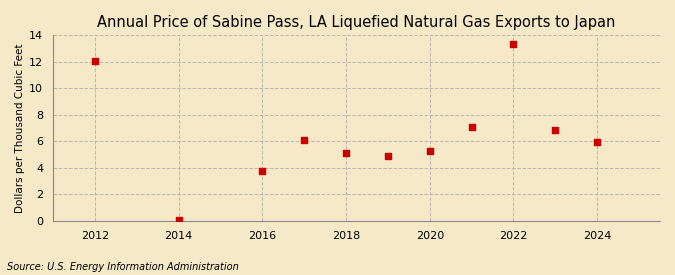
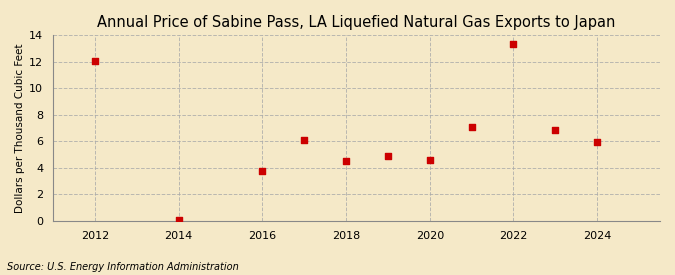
2018: 5.1 -> 4.5
2020: 5.3 -> 4.6
